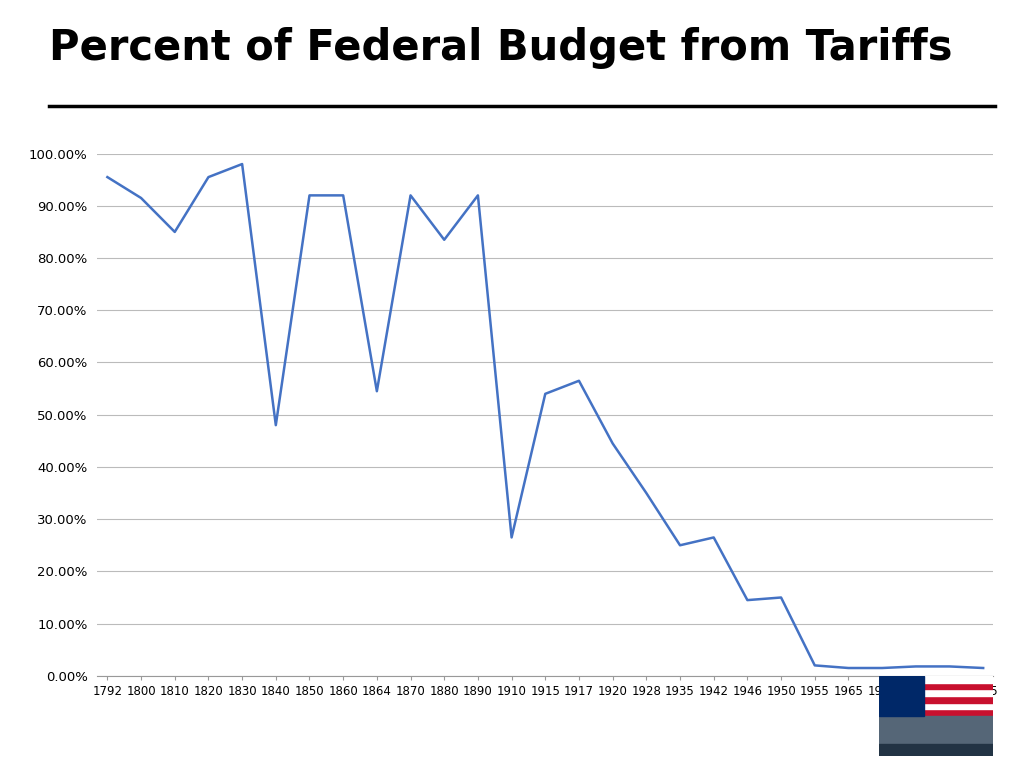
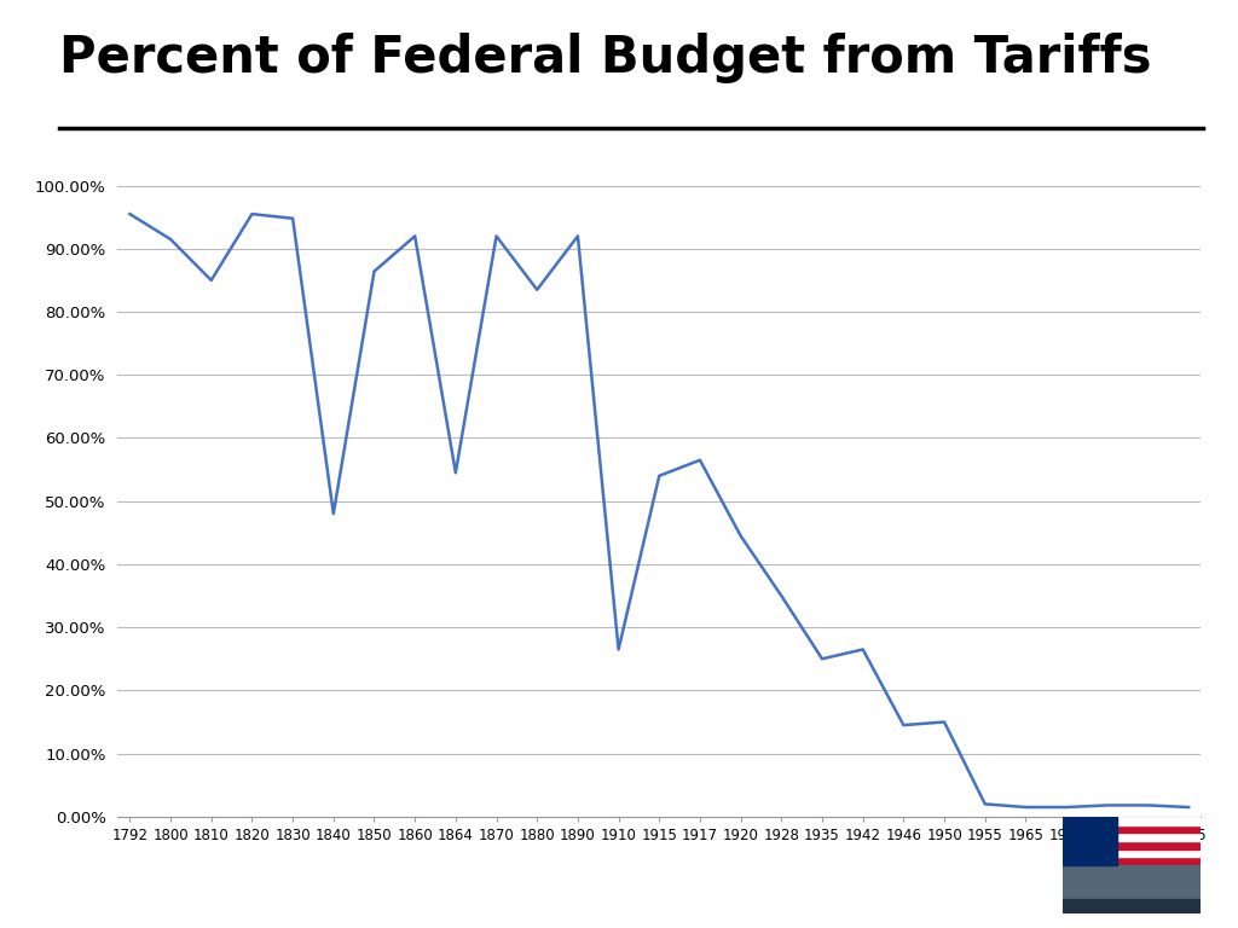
1830: 98.0% -> 94.8%
1850: 92.0% -> 86.4%
